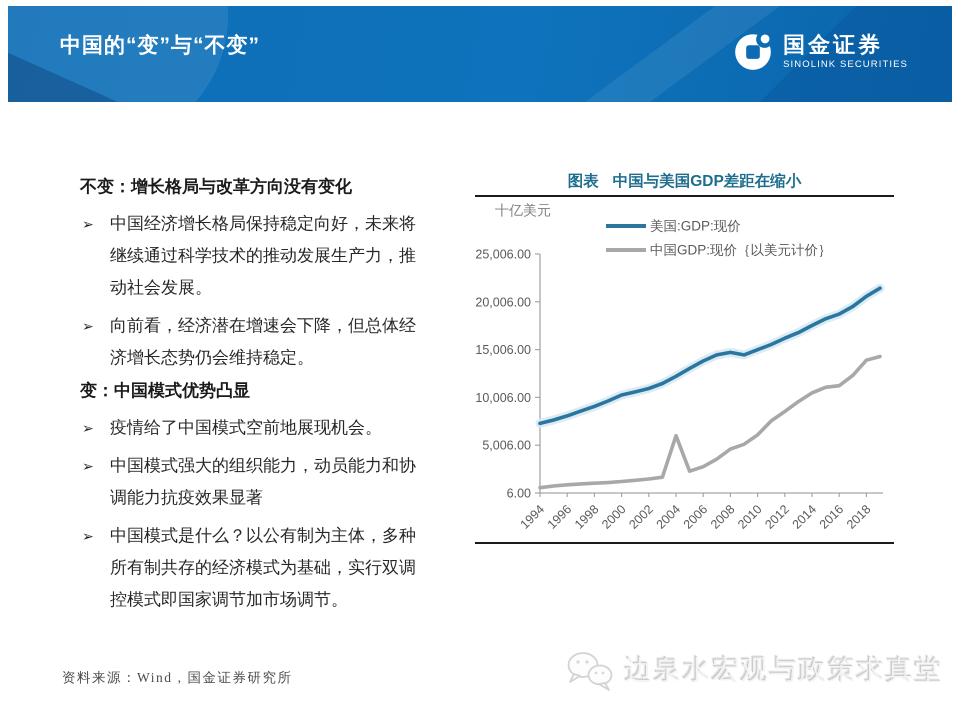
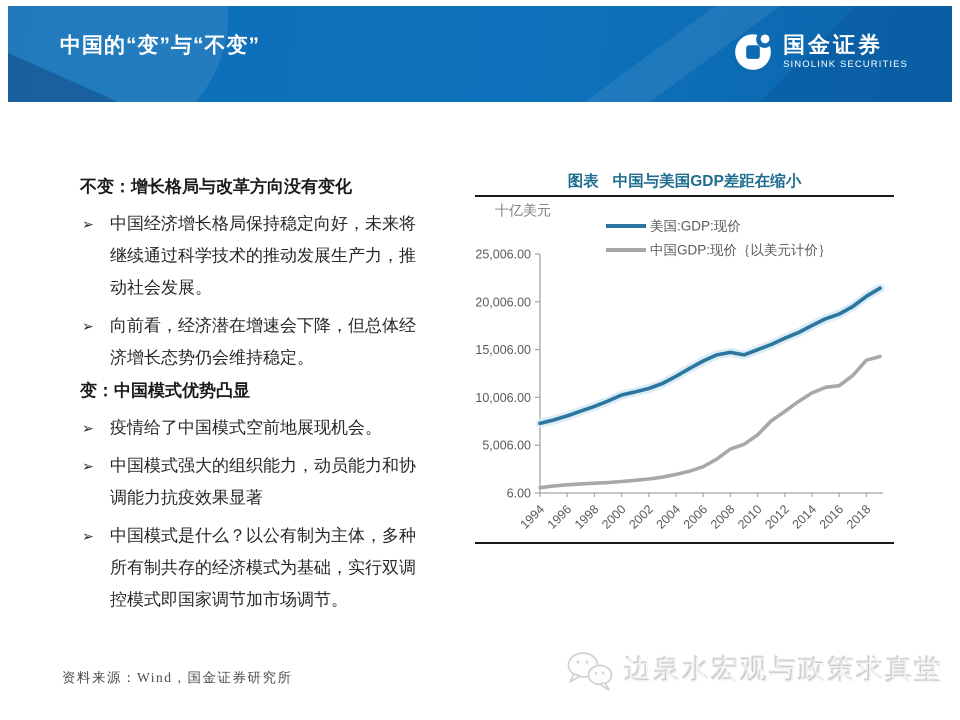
中国GDP:现价｛以美元计价｝/2004: 6000 -> 2000
